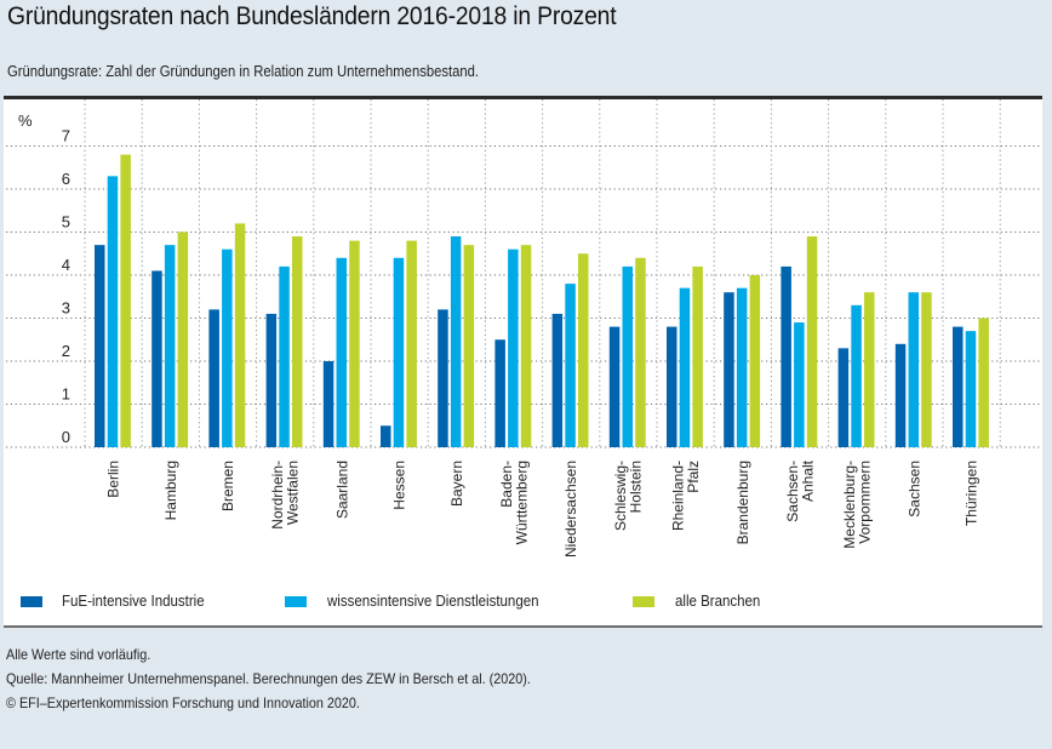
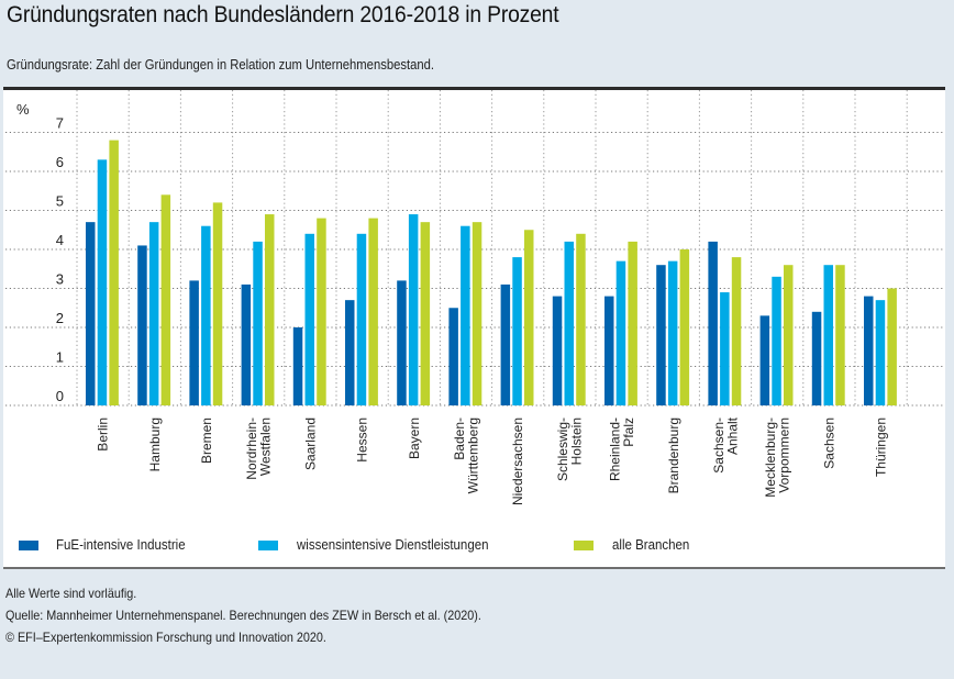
alle Branchen/Hamburg: 5.0 -> 5.4
FuE-intensive Industrie/Hessen: 0.5 -> 2.7
alle Branchen/Sachsen-Anhalt: 4.9 -> 3.8
